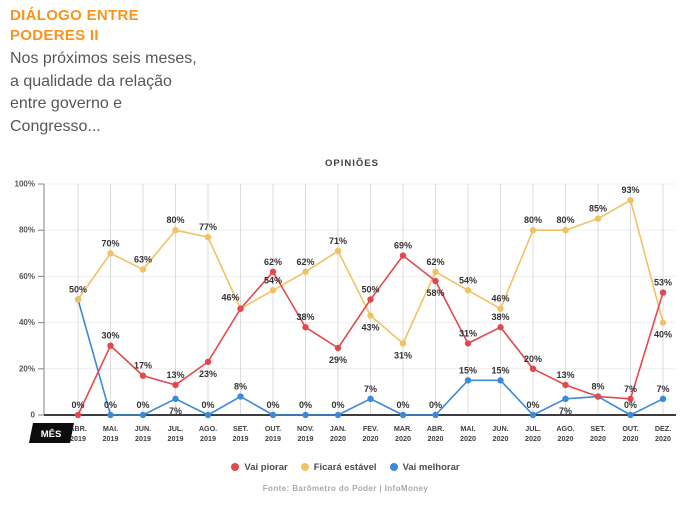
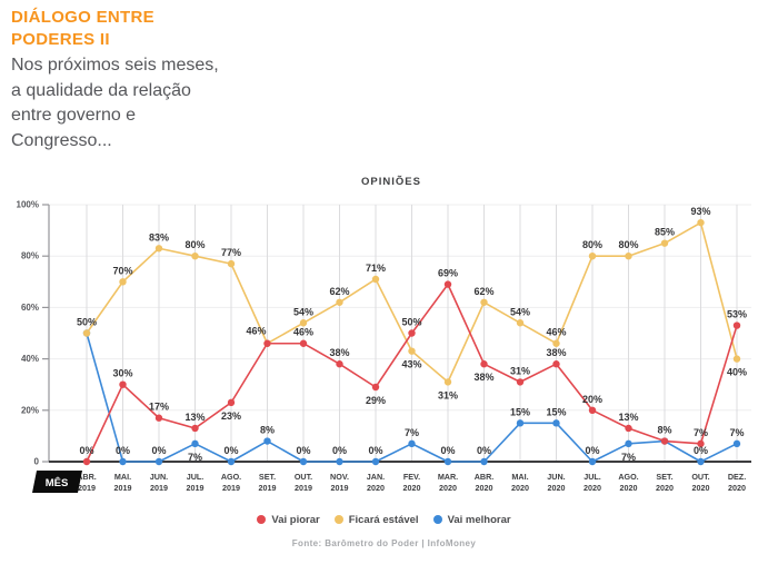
Ficará estável/JUN. 2019: 63% -> 83%
Vai piorar/OUT. 2019: 62% -> 46%
Vai piorar/ABR. 2020: 58% -> 38%
